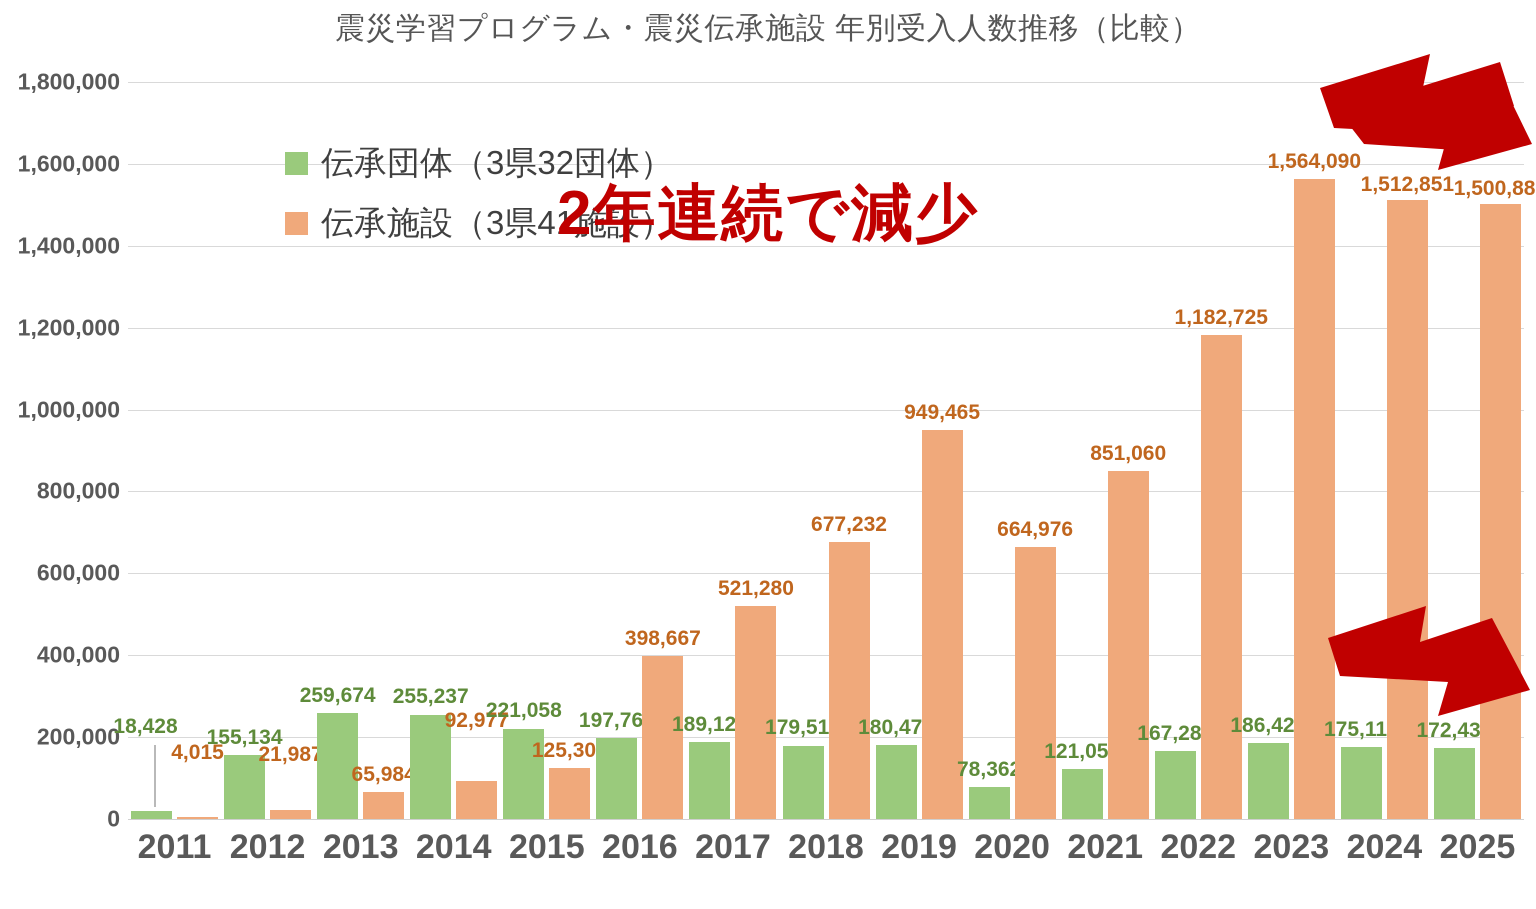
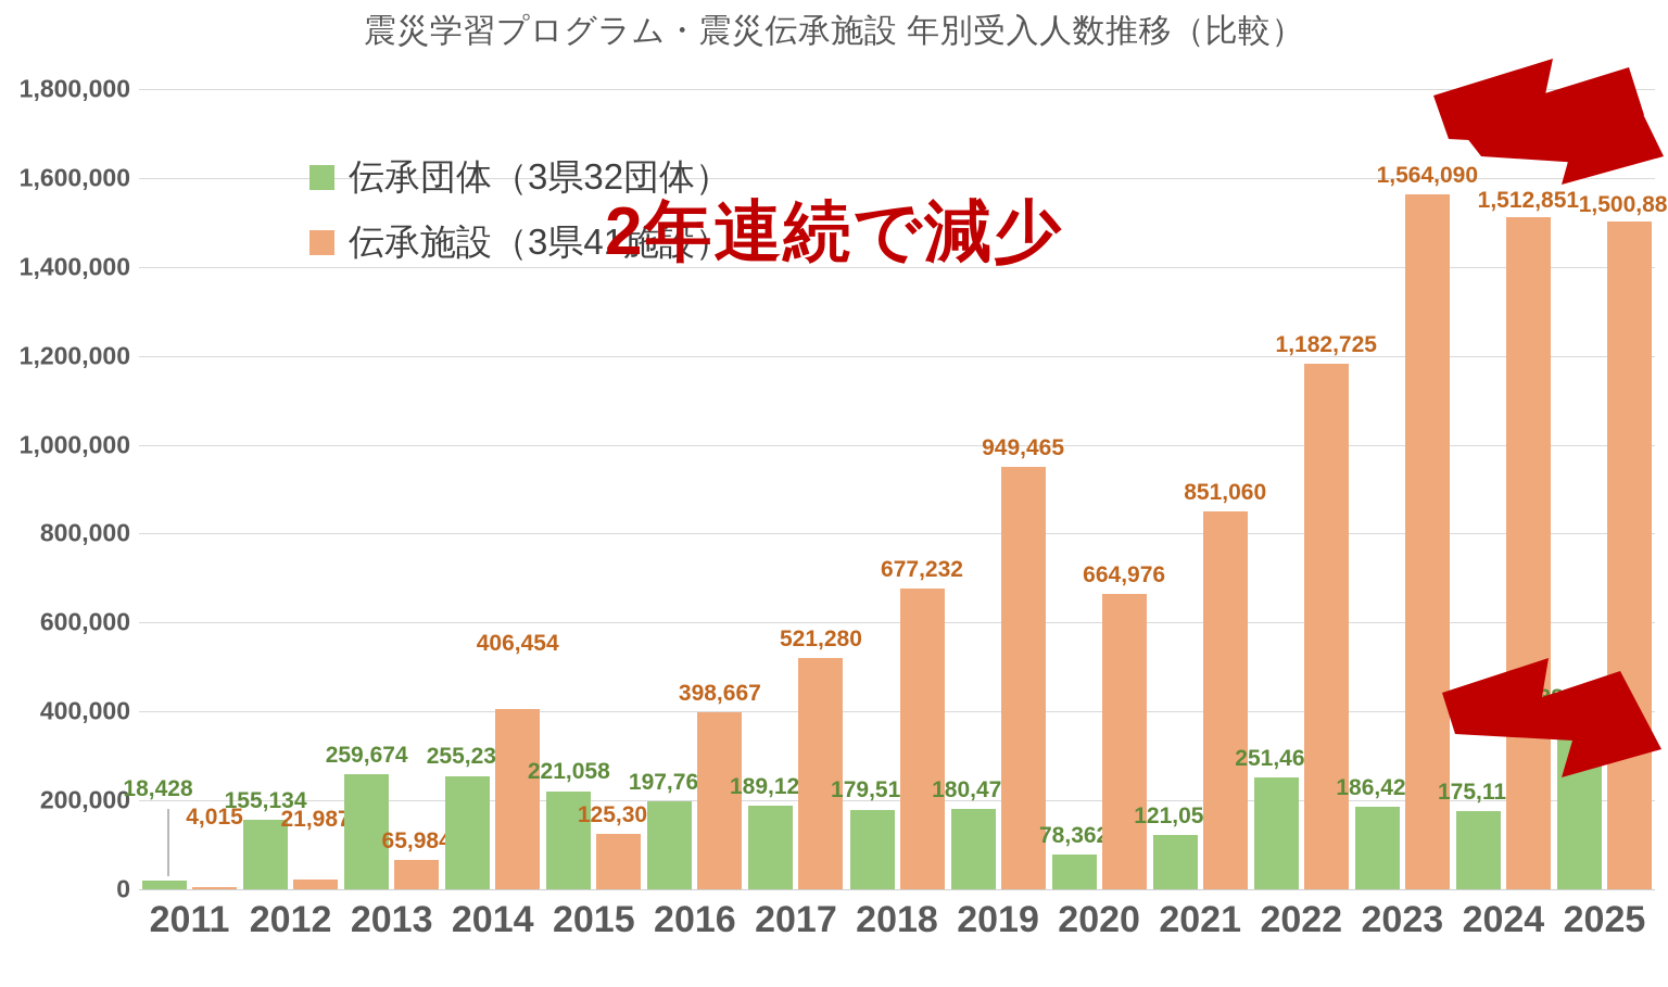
伝承施設（3県41施設）/2014: 92,977 -> 406,454
伝承団体（3県32団体）/2022: 167,285 -> 251,465
伝承団体（3県32団体）/2025: 172,433 -> 389,191
